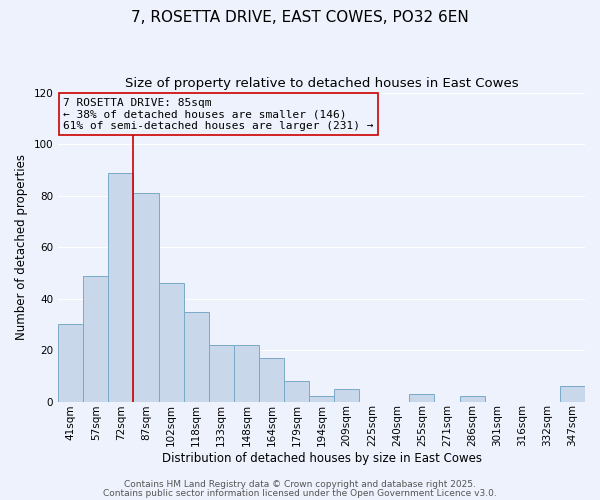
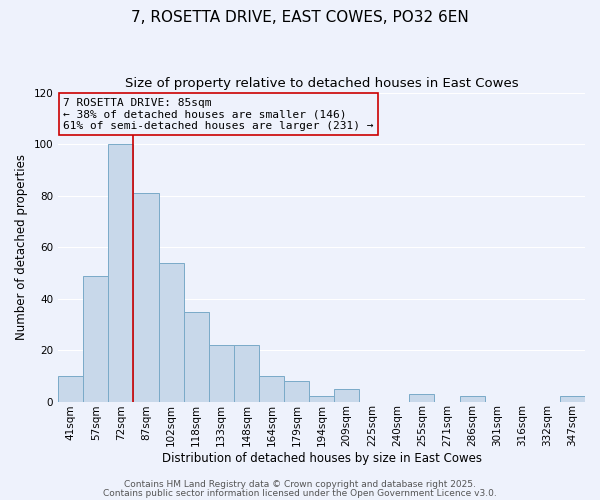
41sqm: 30 -> 10
72sqm: 89 -> 100
102sqm: 46 -> 54
164sqm: 17 -> 10
347sqm: 6 -> 2
